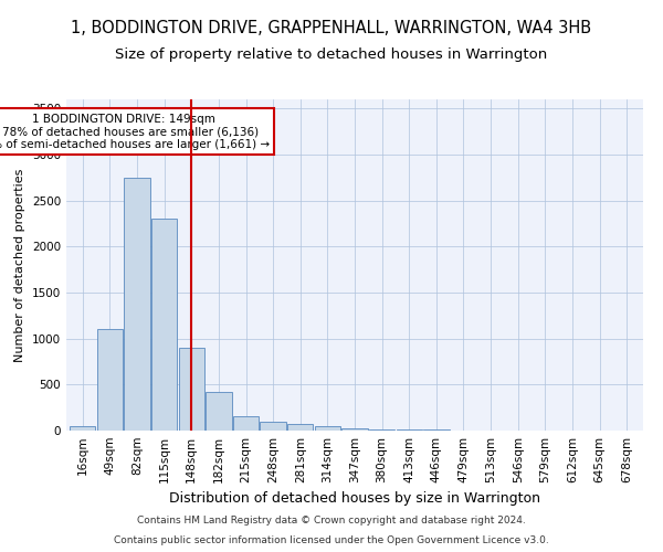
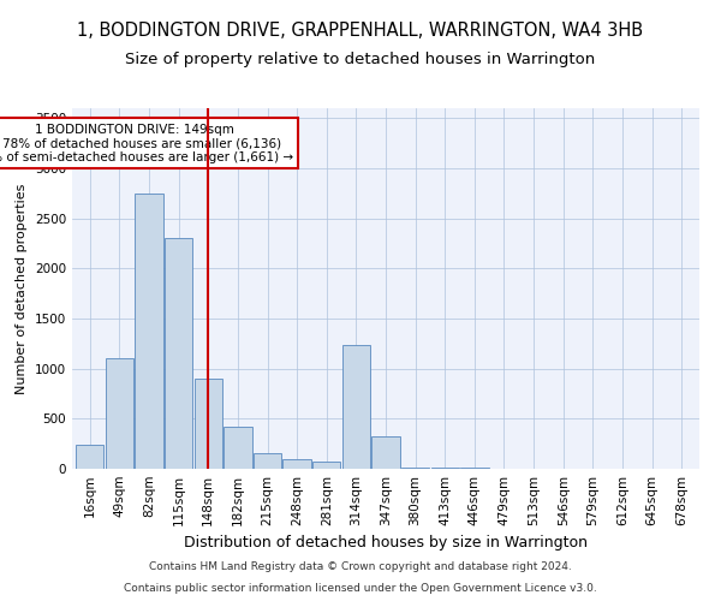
16sqm: 50 -> 240
314sqm: 40 -> 1240
347sqm: 20 -> 320
